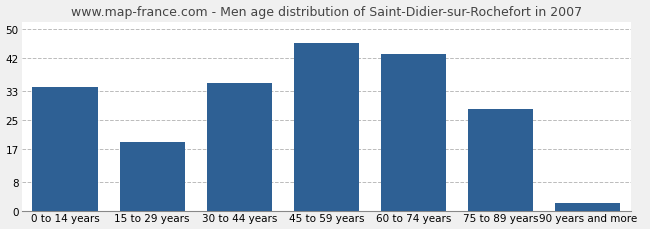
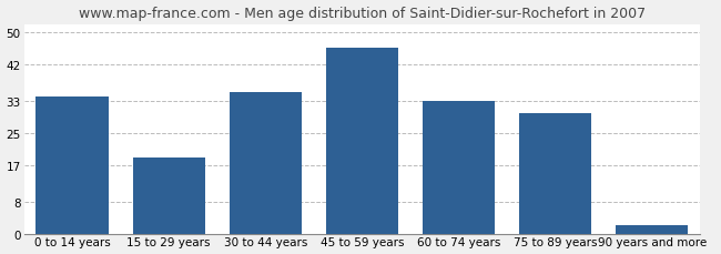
60 to 74 years: 43 -> 33
75 to 89 years: 28 -> 30
